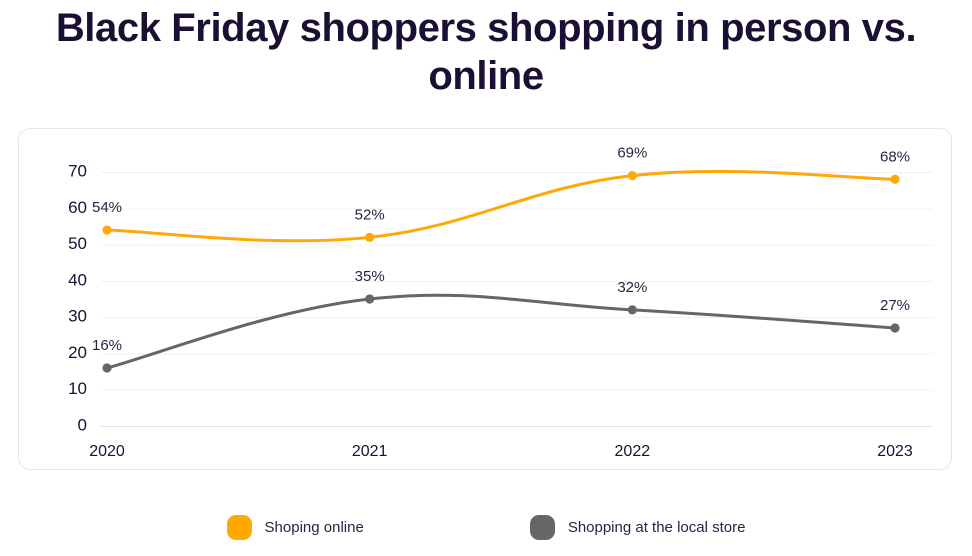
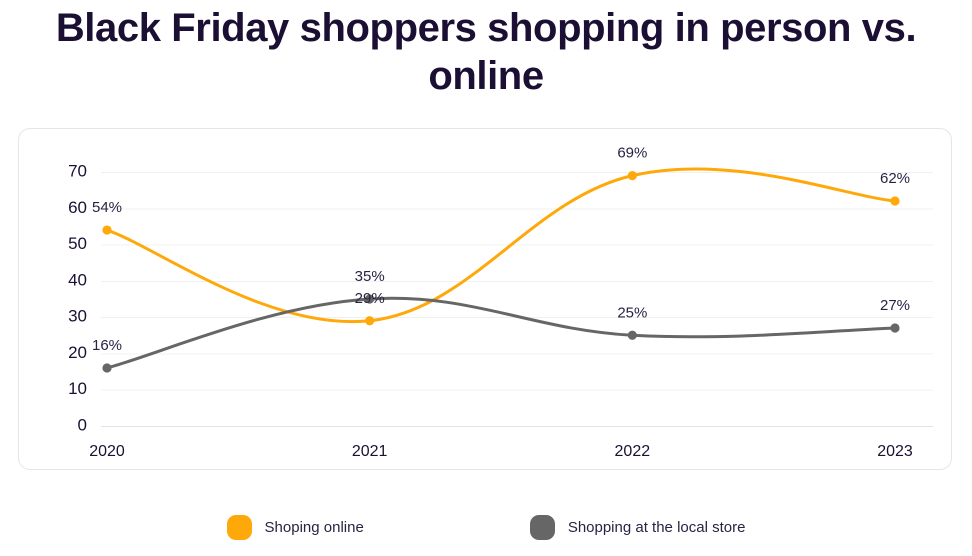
Shoping online/2021: 52% -> 29%
Shopping at the local store/2022: 32% -> 25%
Shoping online/2023: 68% -> 62%
